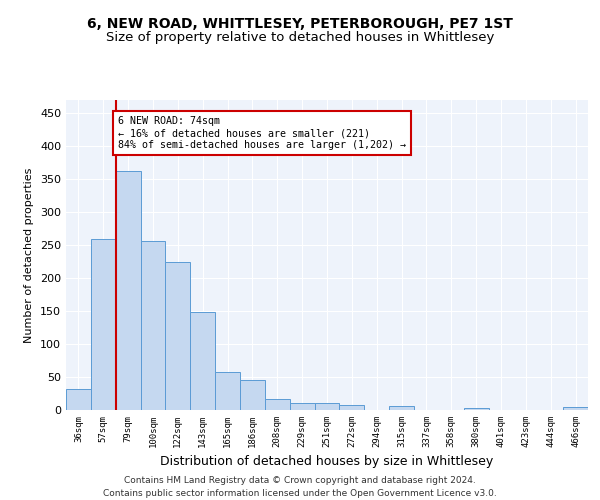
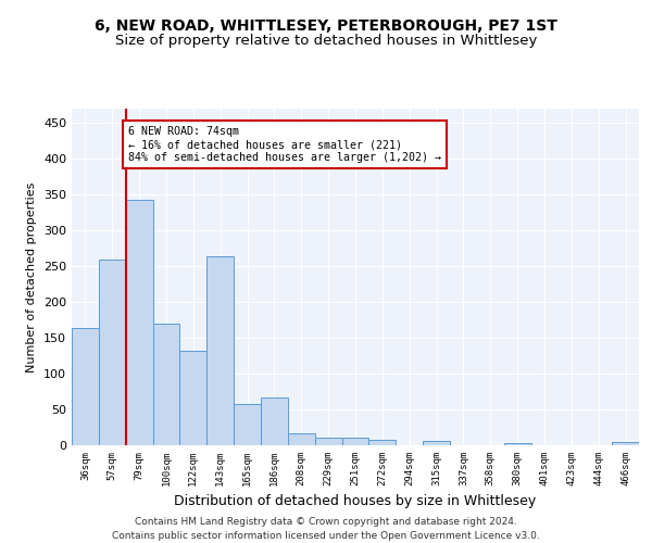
36sqm: 32 -> 164
79sqm: 363 -> 342
100sqm: 256 -> 170
122sqm: 224 -> 132
143sqm: 148 -> 264
186sqm: 45 -> 66
